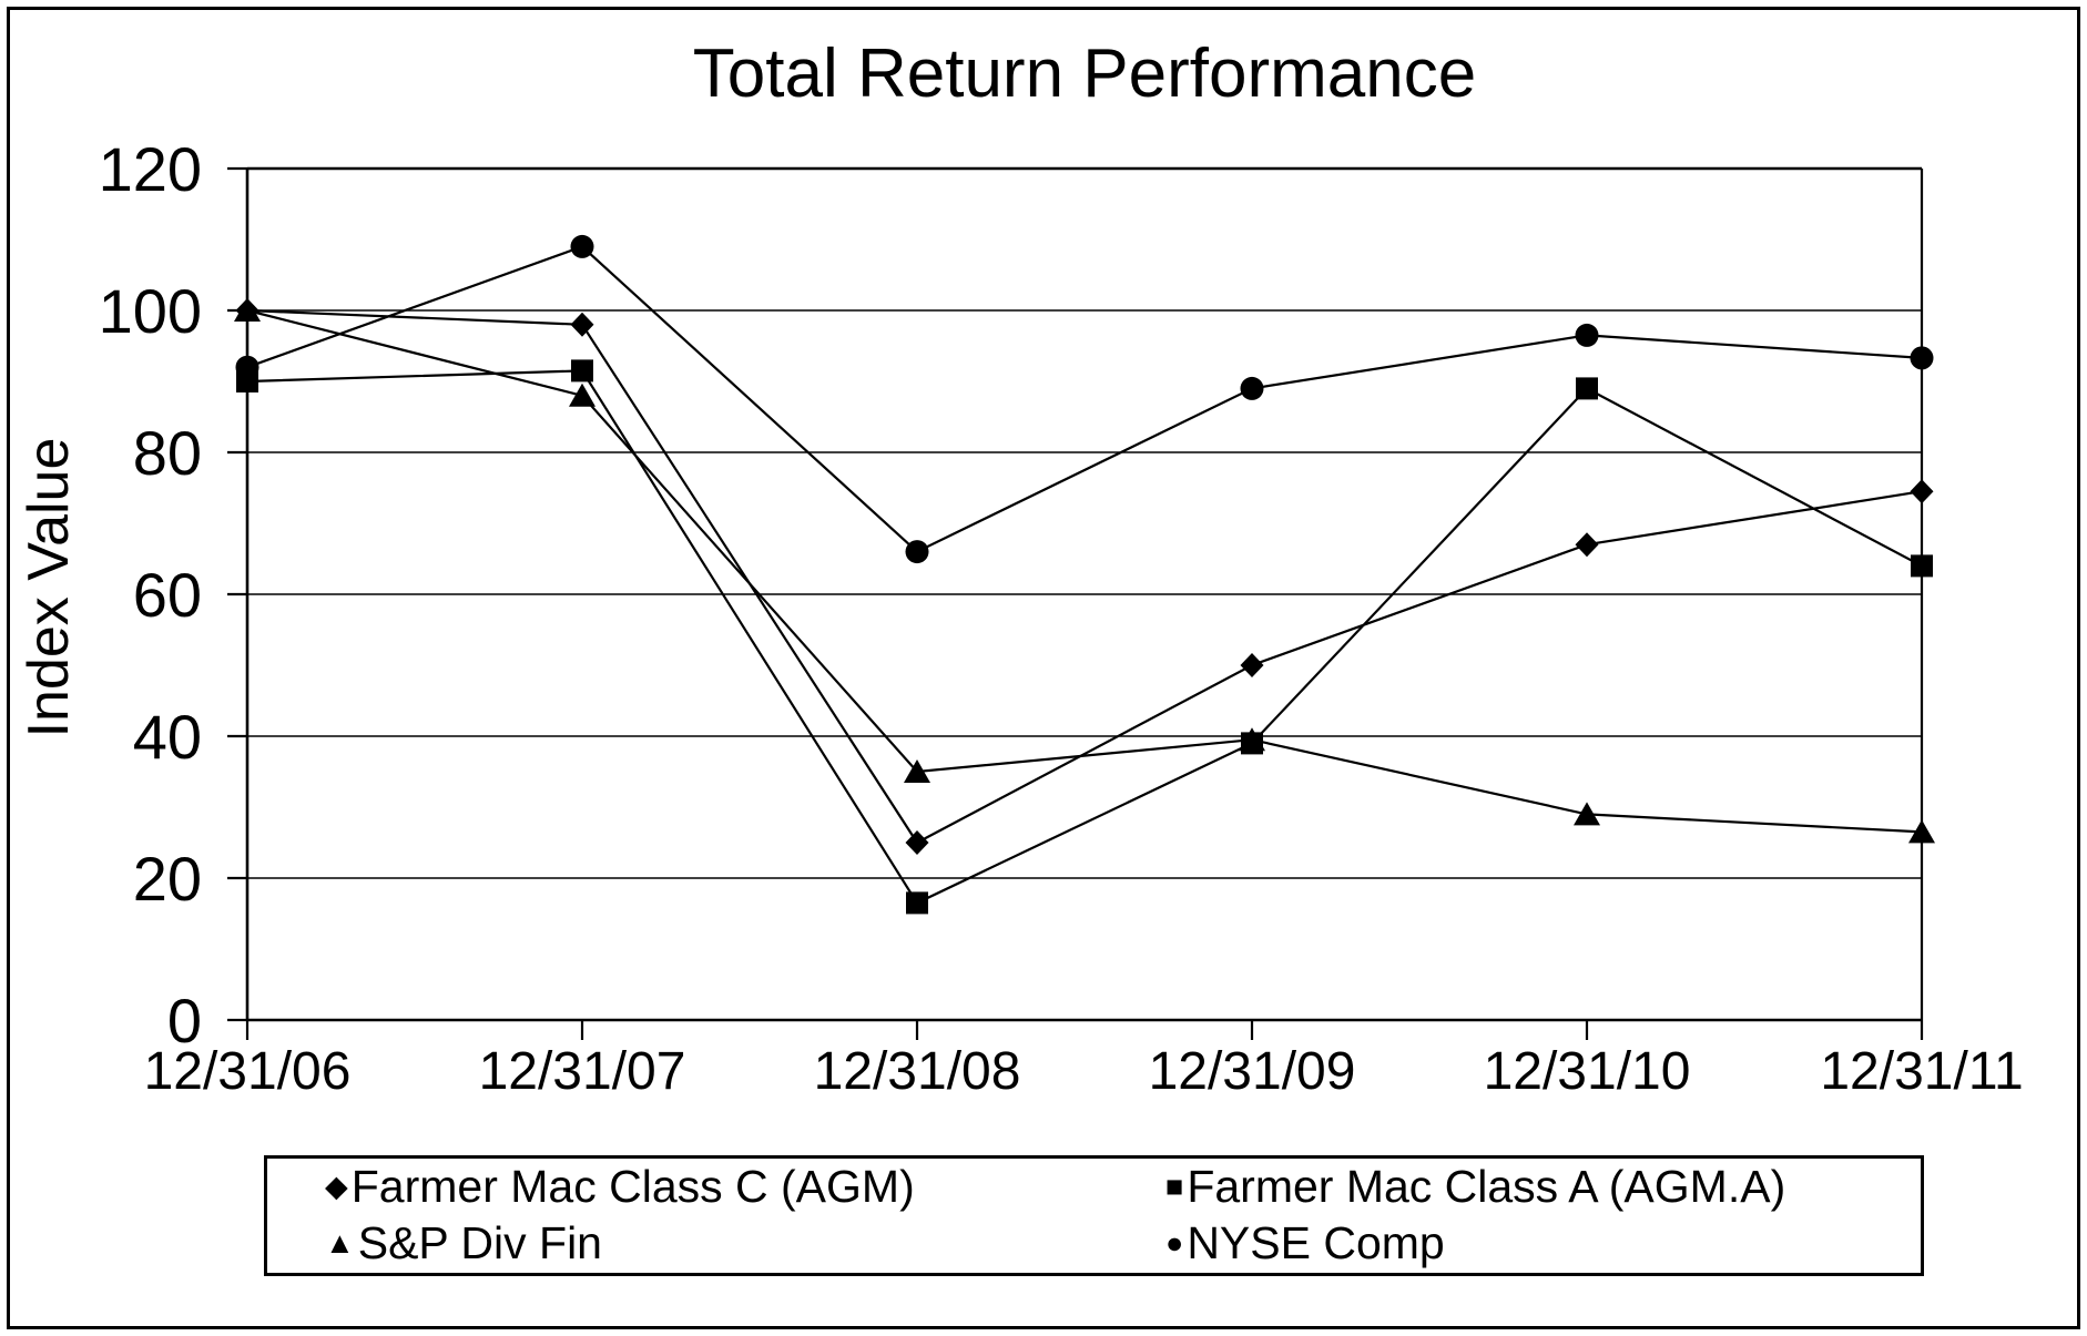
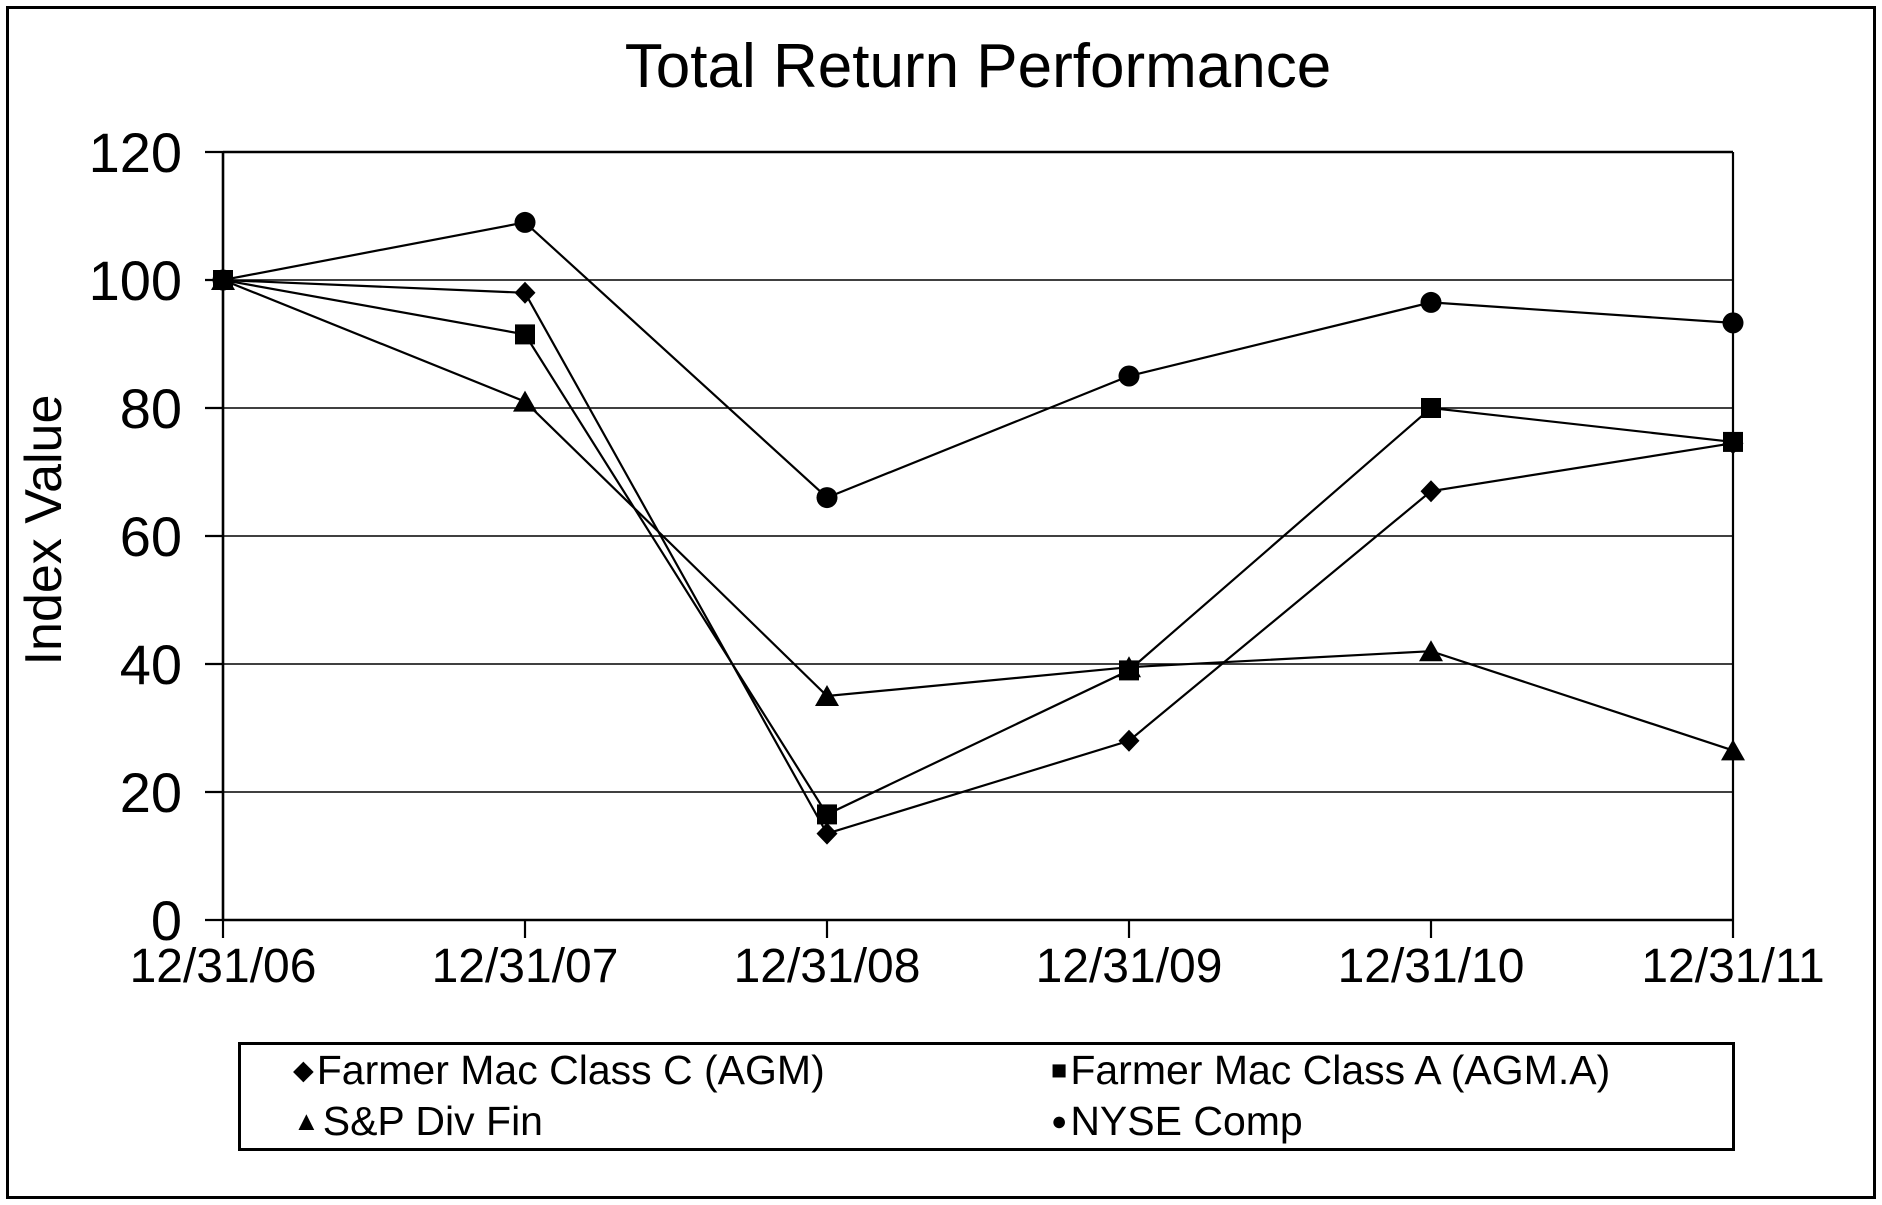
Farmer Mac Class A (AGM.A)/12/31/06: 90 -> 100
NYSE Comp/12/31/06: 92 -> 100
S&P Div Fin/12/31/07: 88 -> 81
Farmer Mac Class C (AGM)/12/31/08: 25 -> 14
Farmer Mac Class C (AGM)/12/31/09: 50 -> 28
NYSE Comp/12/31/09: 89 -> 85
Farmer Mac Class A (AGM.A)/12/31/10: 89 -> 80
S&P Div Fin/12/31/10: 29 -> 42
Farmer Mac Class A (AGM.A)/12/31/11: 64 -> 75
